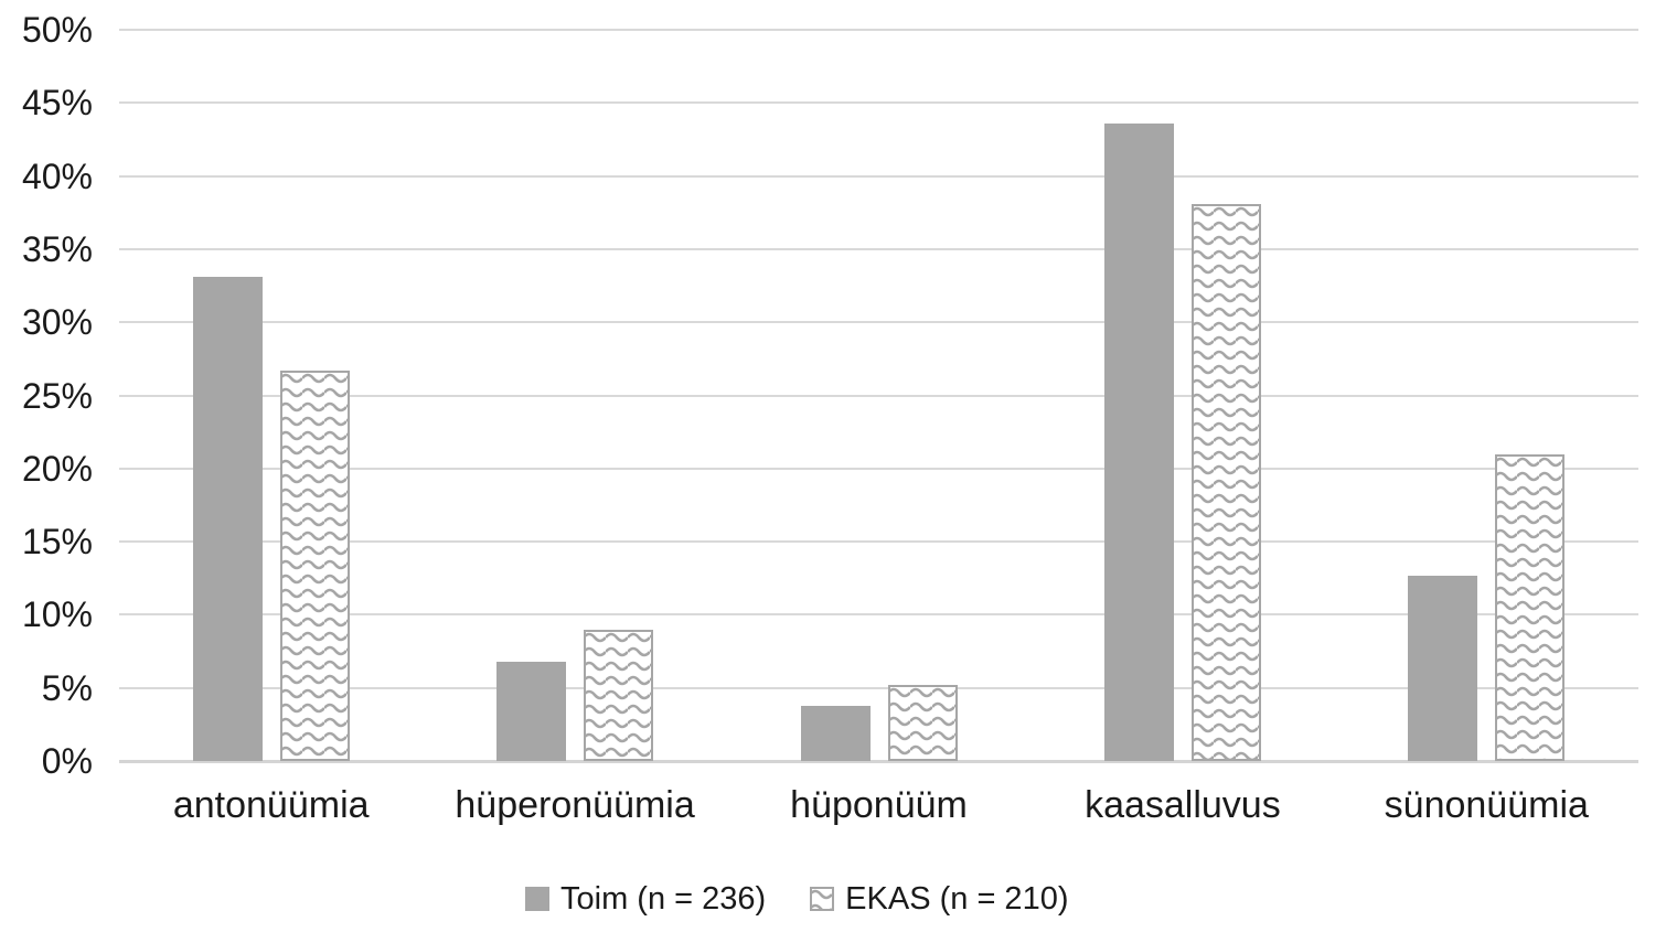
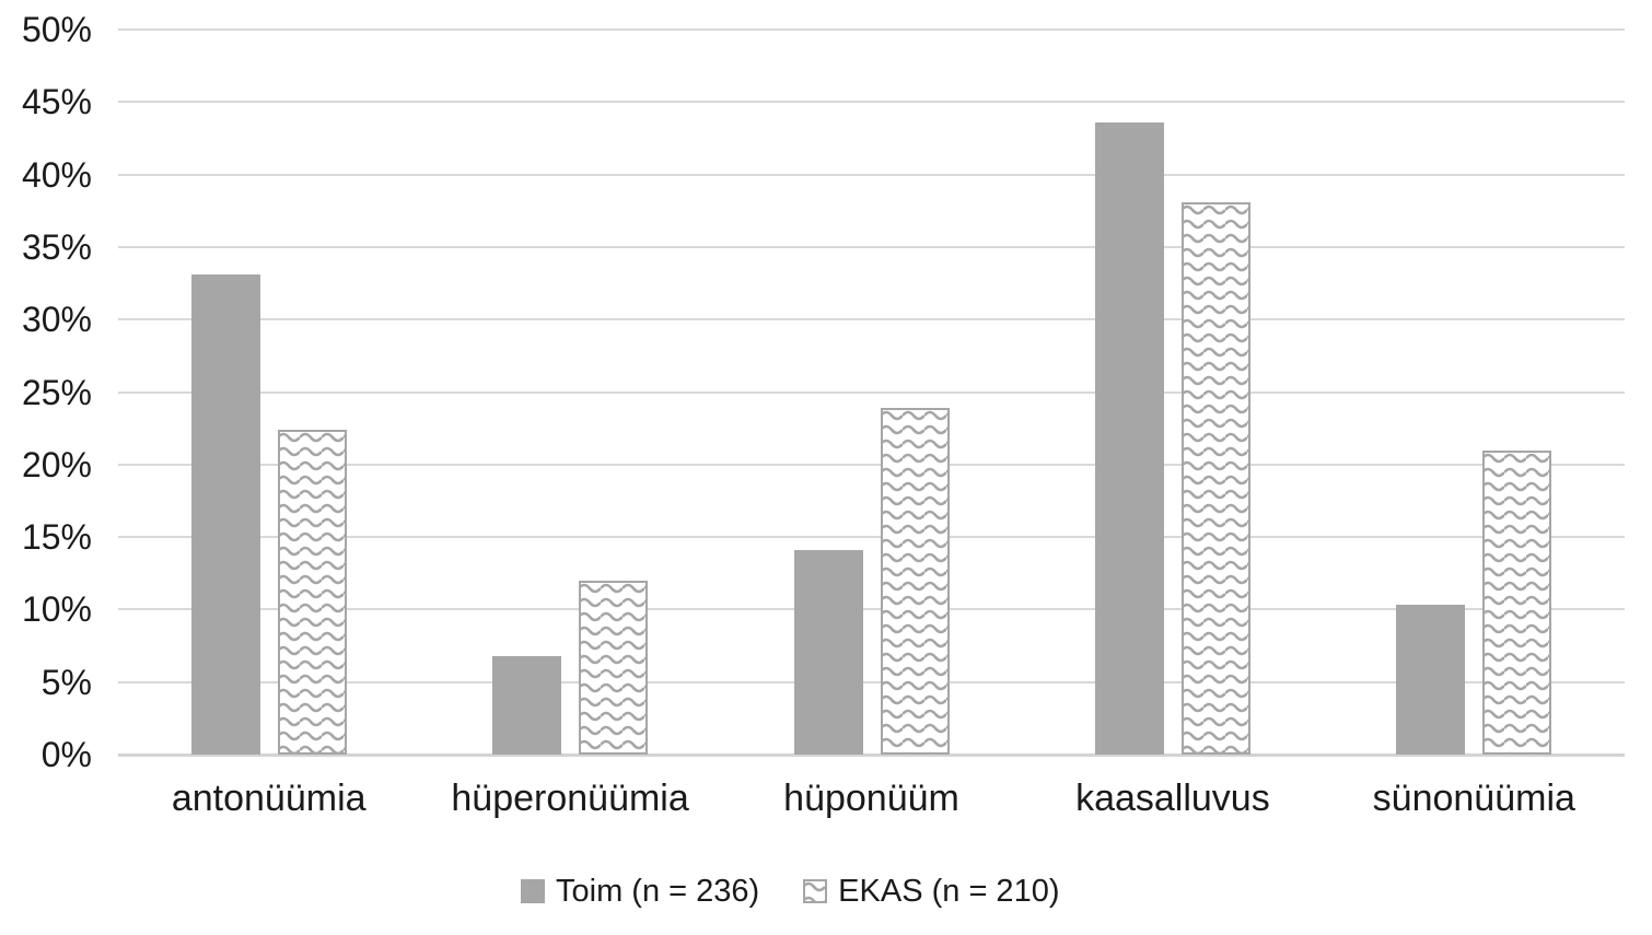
EKAS (n = 210)/antonüümia: 26.7% -> 22.4%
EKAS (n = 210)/hüperonüümia: 9.0% -> 12.0%
Toim (n = 236)/hüponüüm: 3.8% -> 14.1%
EKAS (n = 210)/hüponüüm: 5.2% -> 23.9%
Toim (n = 236)/sünonüümia: 12.7% -> 10.3%
